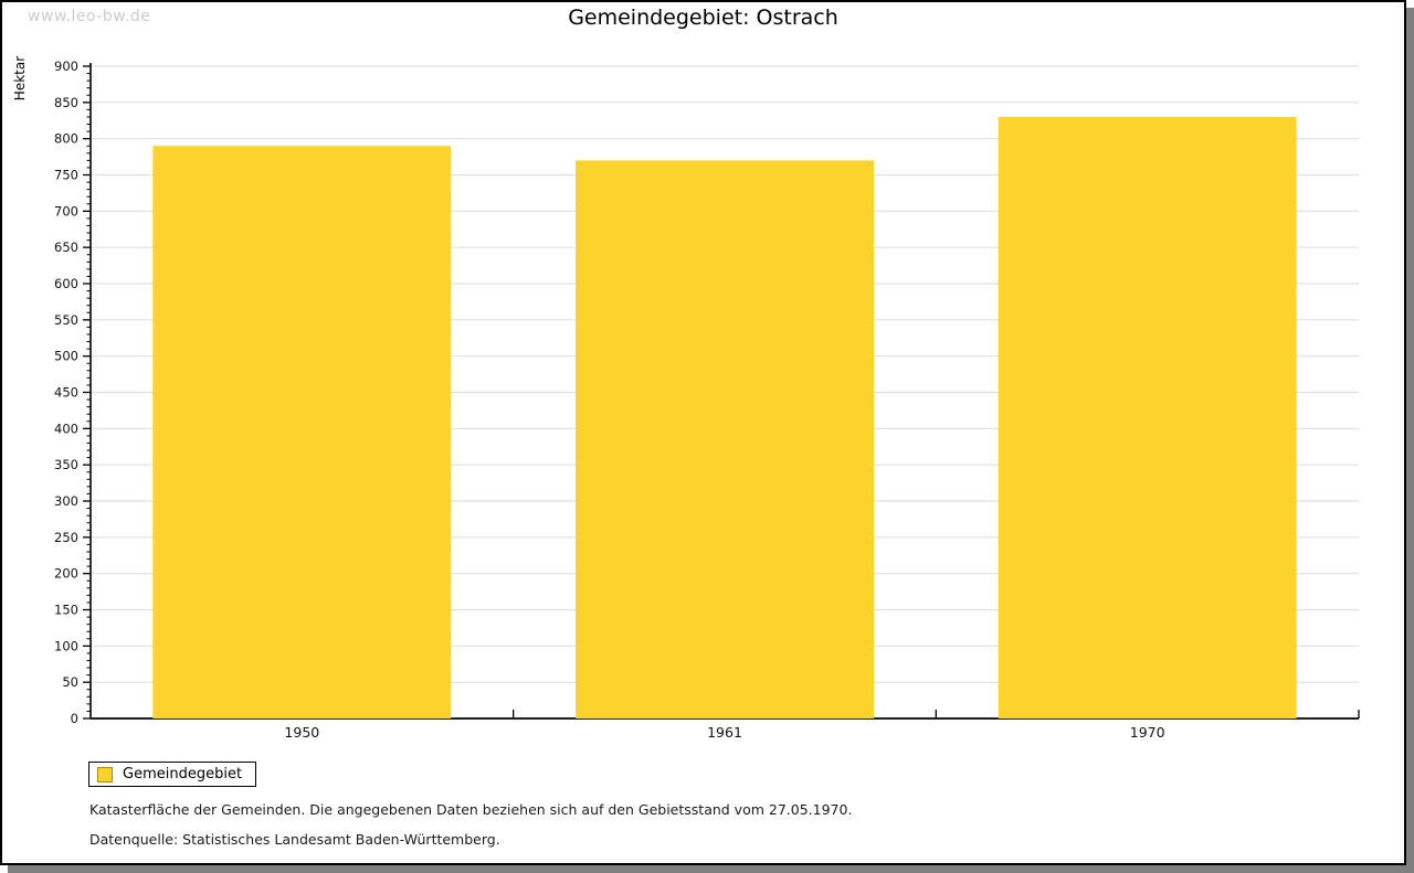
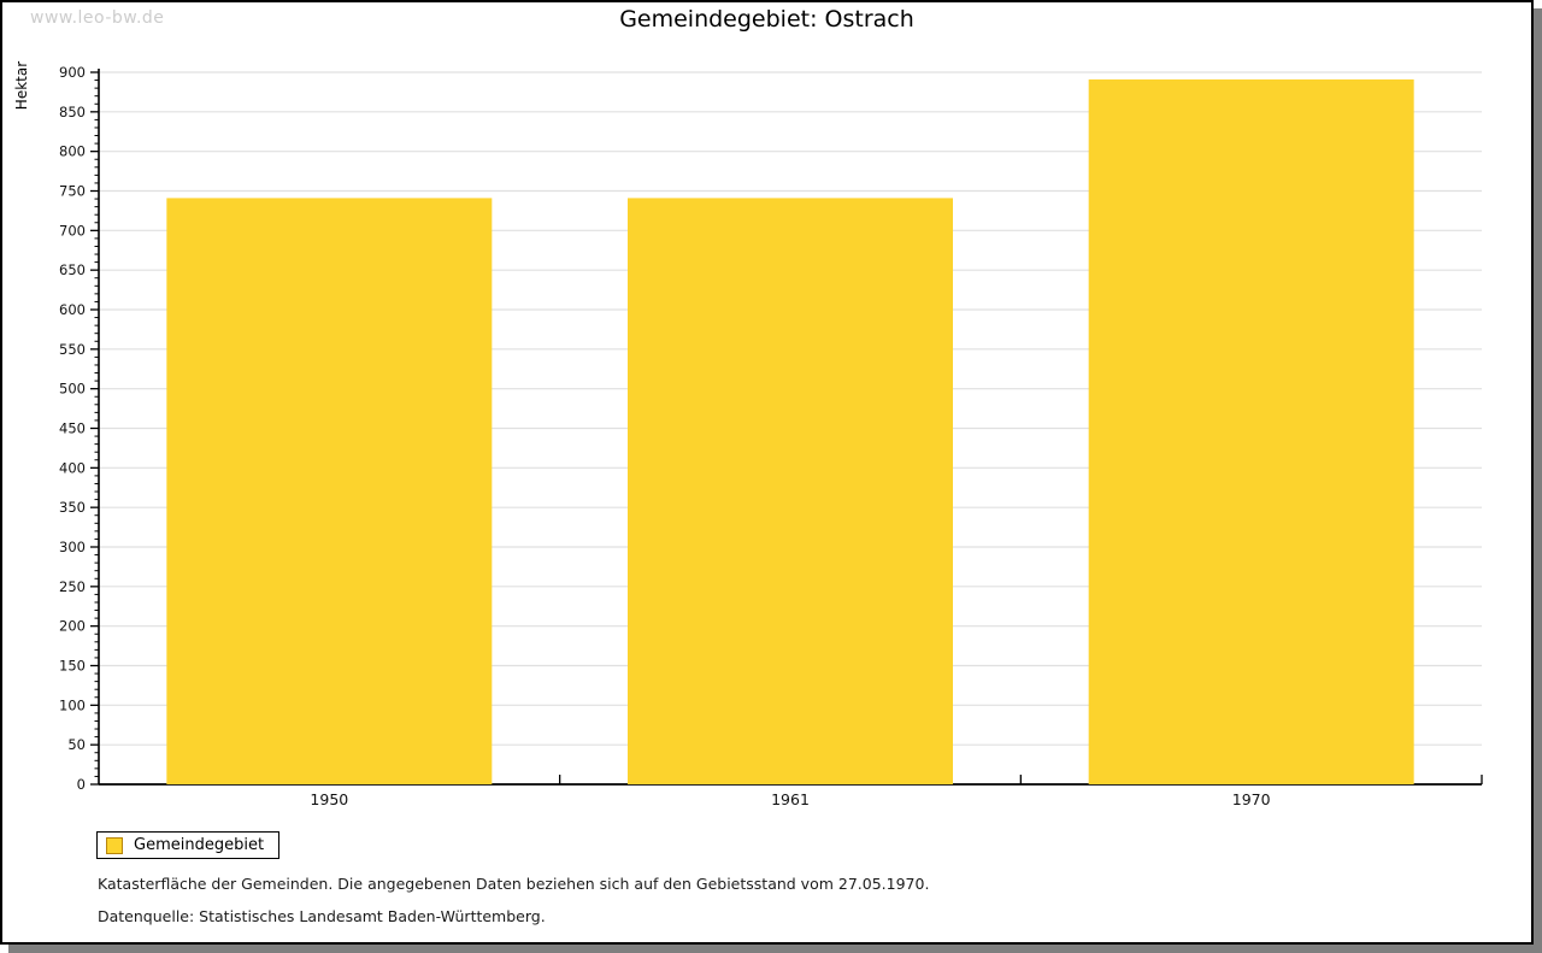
1950: 790 -> 740
1961: 770 -> 740
1970: 830 -> 890
